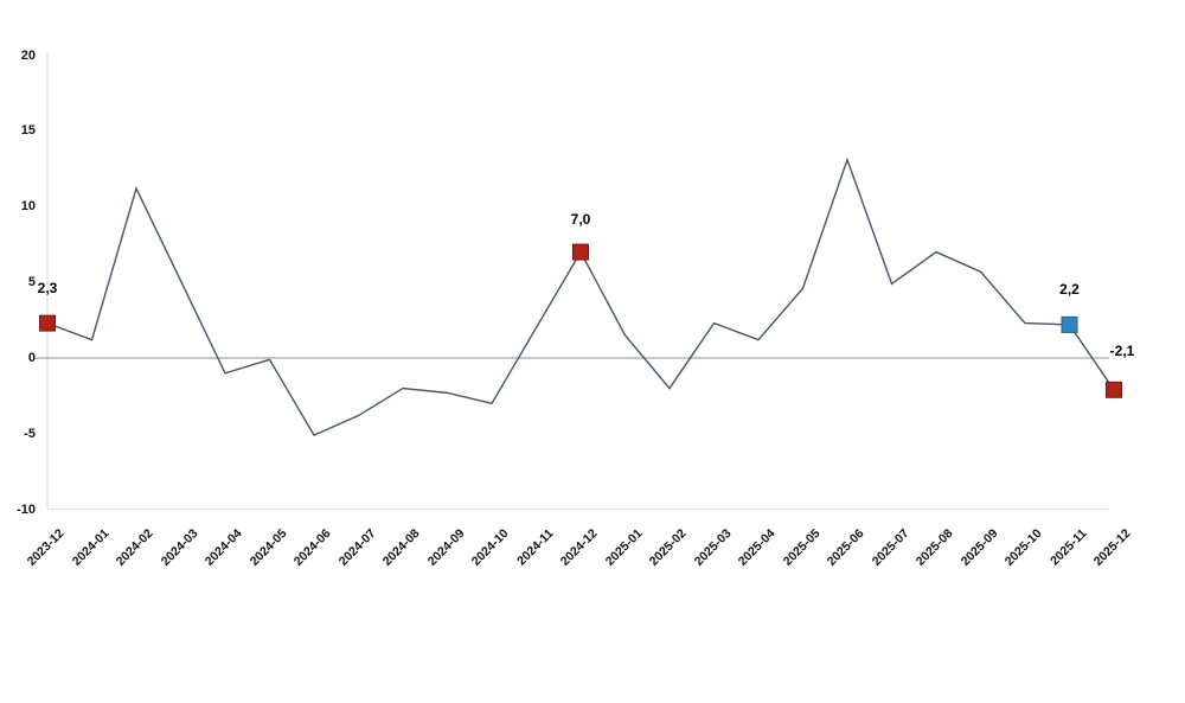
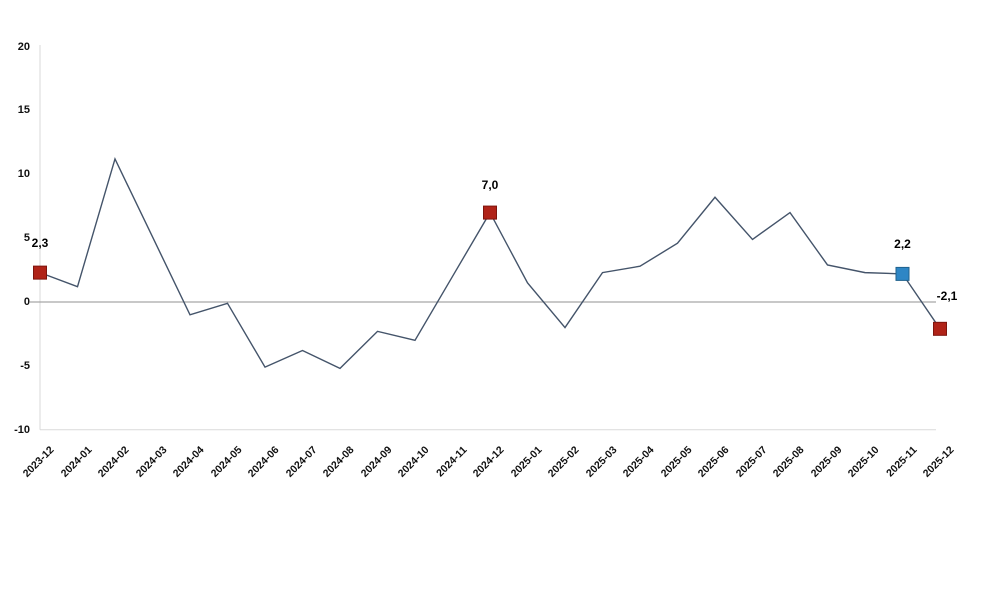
2024-08: -2.0 -> -5.2
2025-04: 1.2 -> 2.8
2025-06: 13.1 -> 8.2
2025-09: 5.7 -> 2.9
